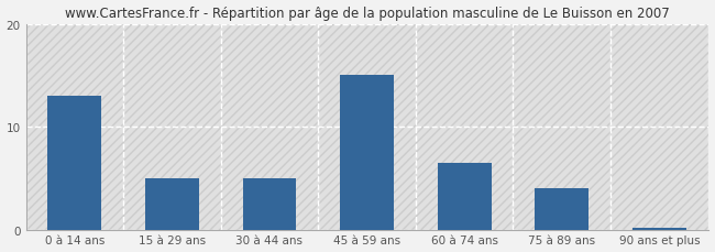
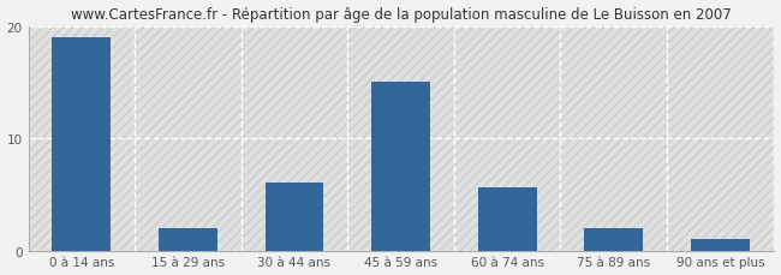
0 à 14 ans: 13.0 -> 19.0
15 à 29 ans: 5.0 -> 2.0
30 à 44 ans: 5.0 -> 6.0
60 à 74 ans: 6.5 -> 5.6
75 à 89 ans: 4.0 -> 2.0
90 ans et plus: 0.2 -> 1.0
